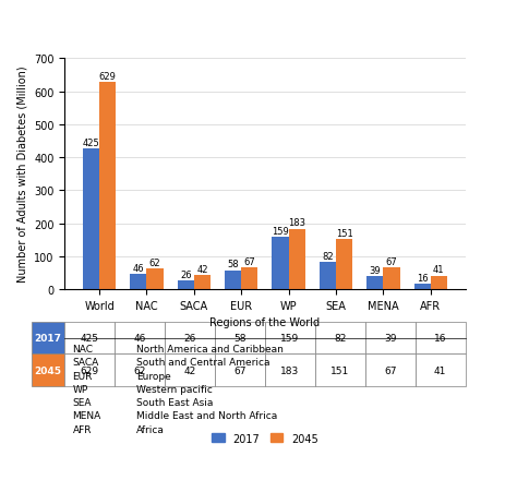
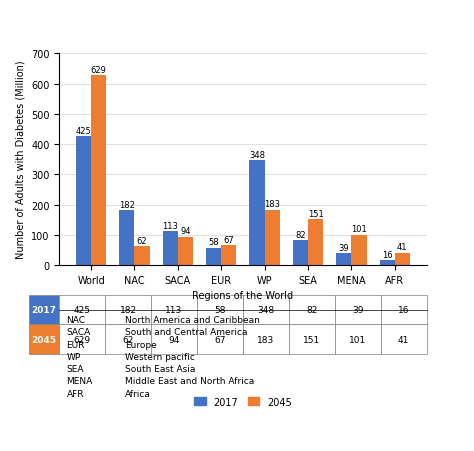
2017/NAC: 46 -> 182
2017/SACA: 26 -> 113
2045/SACA: 42 -> 94
2017/WP: 159 -> 348
2045/MENA: 67 -> 101
